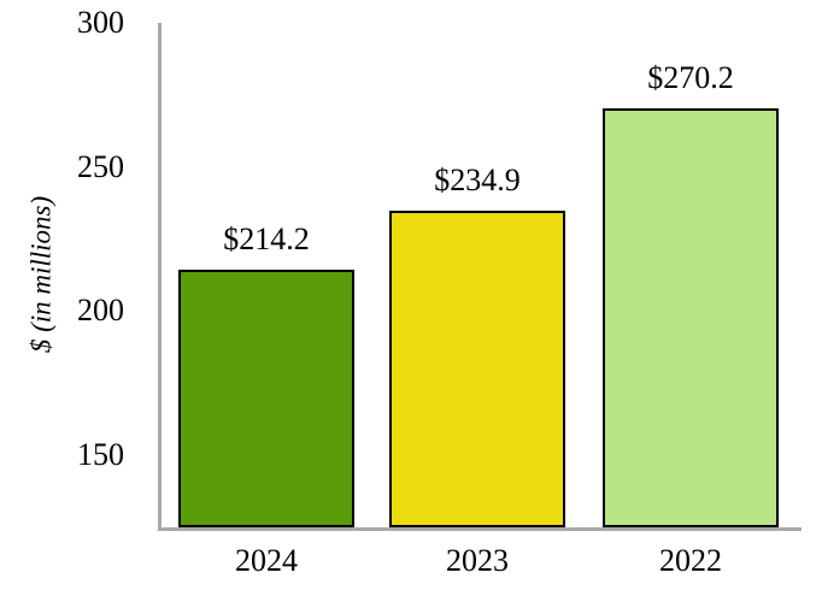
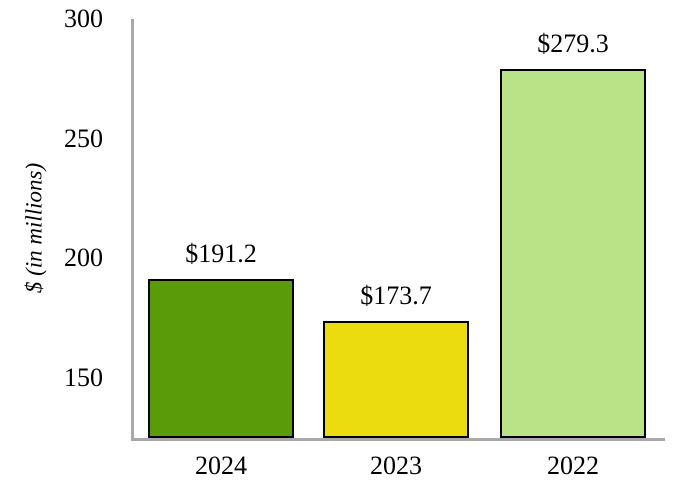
2024: $214.2 -> $191.2
2023: $234.9 -> $173.7
2022: $270.2 -> $279.3
